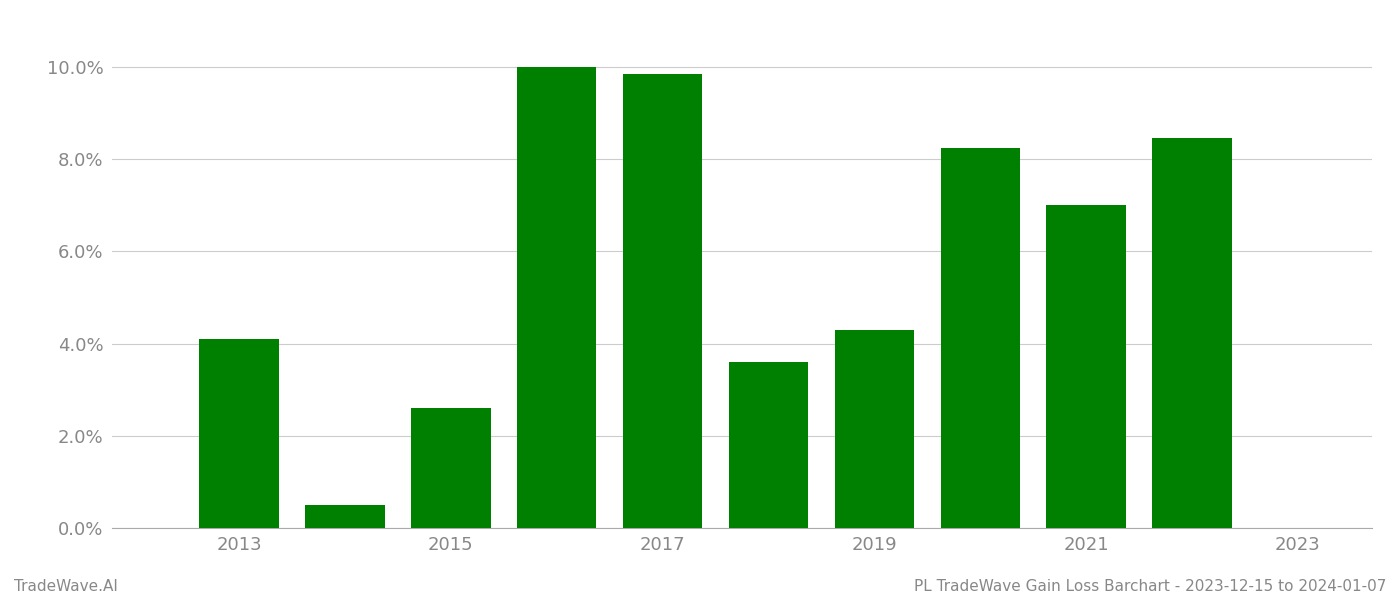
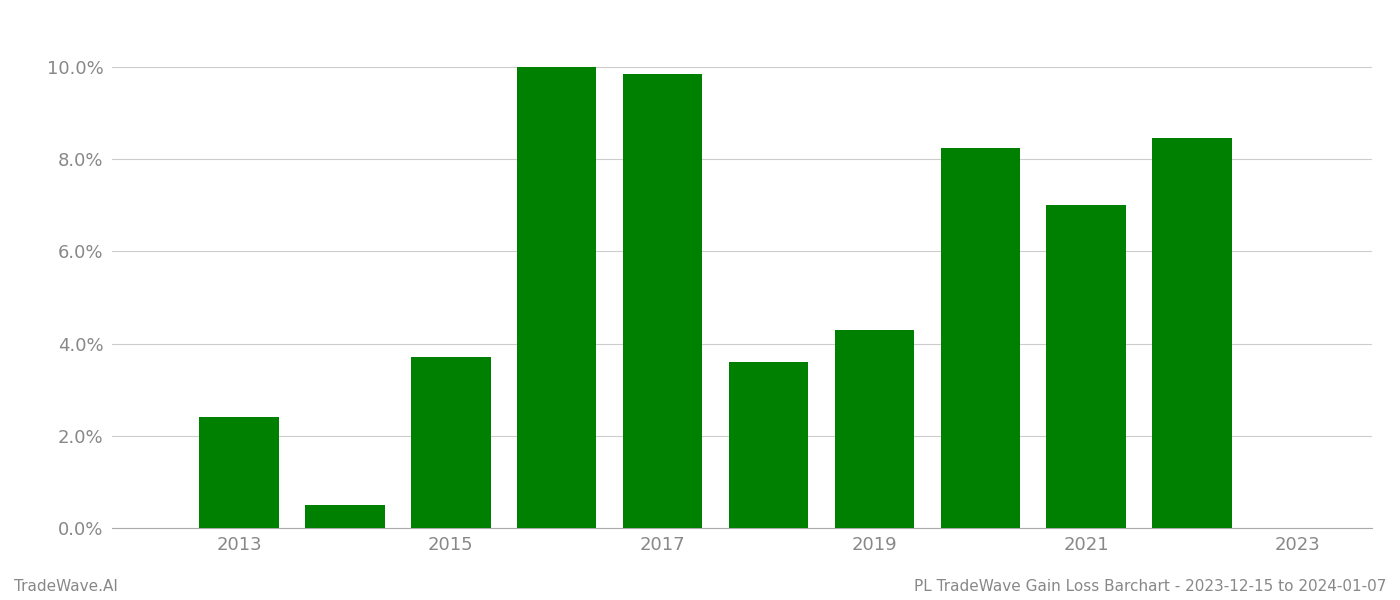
2013: 4.10% -> 2.40%
2015: 2.60% -> 3.70%
